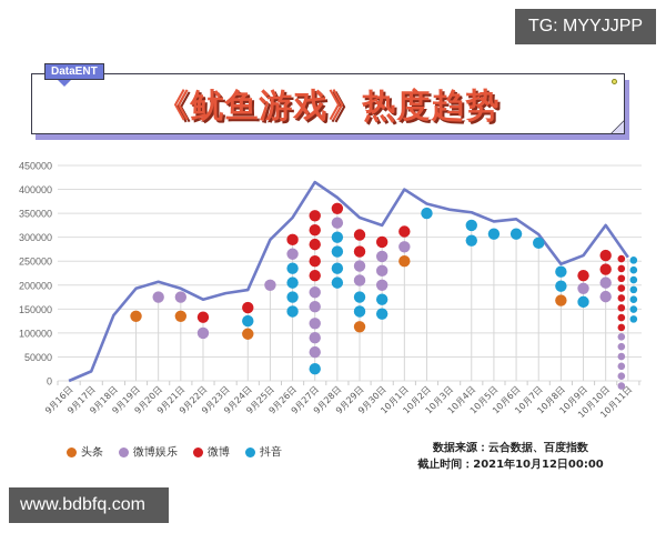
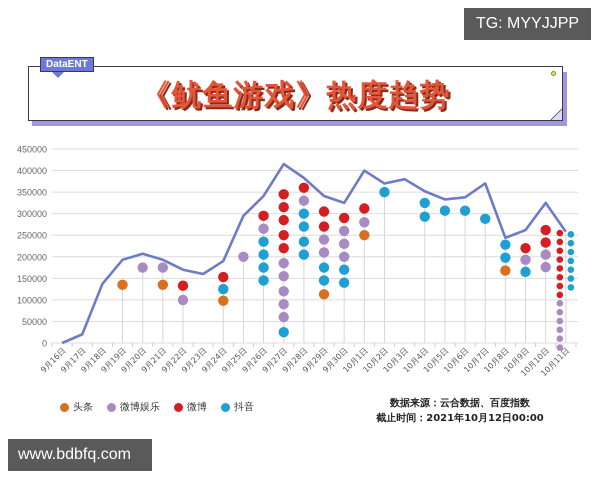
9月23日: 180000 -> 160000
10月3日: 360000 -> 380000
10月7日: 310000 -> 370000
